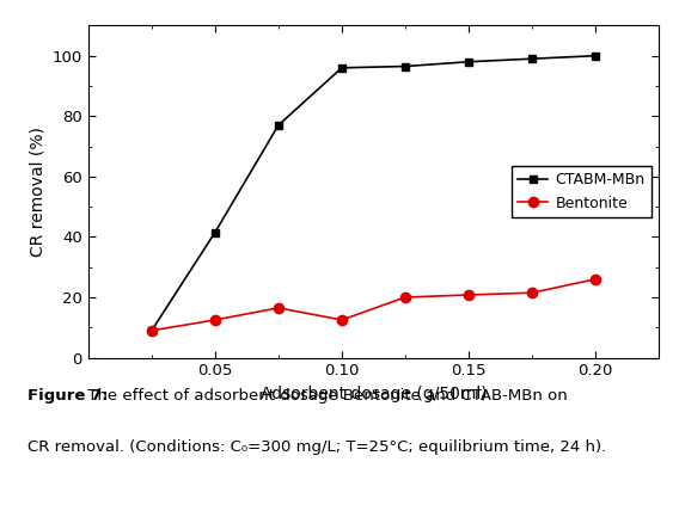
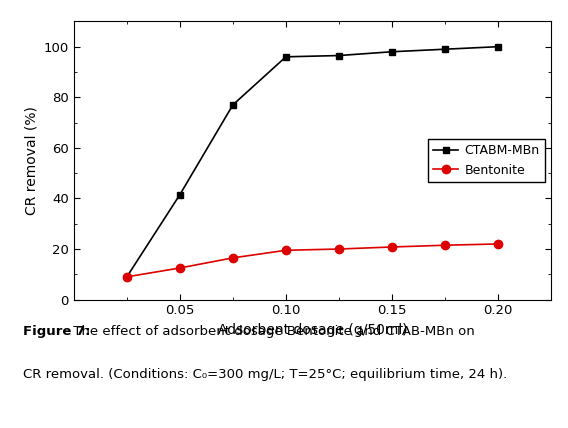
Bentonite/0.10: 12.5 -> 19.5
Bentonite/0.20: 26.0 -> 22.0
